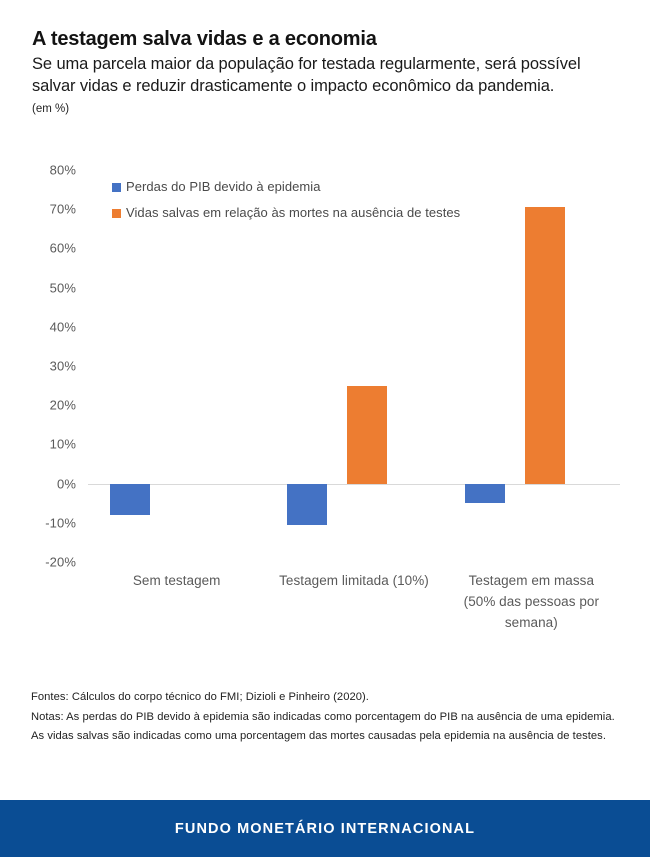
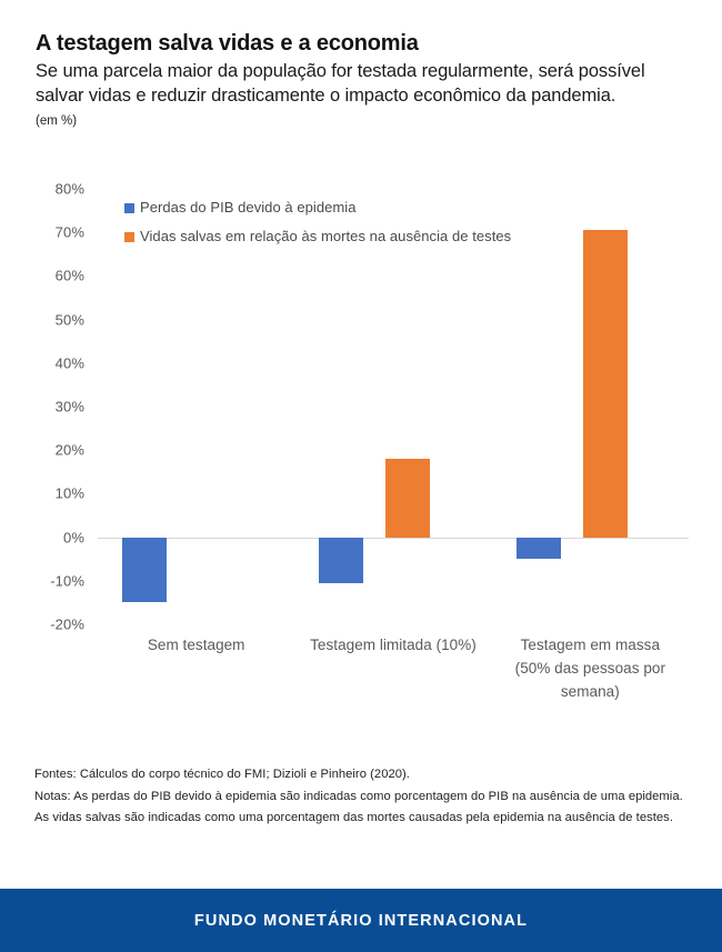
Perdas do PIB devido à epidemia/Sem testagem: -8% -> -15%
Vidas salvas em relação às mortes na ausência de testes/Testagem limitada (10%): 25% -> 18%
